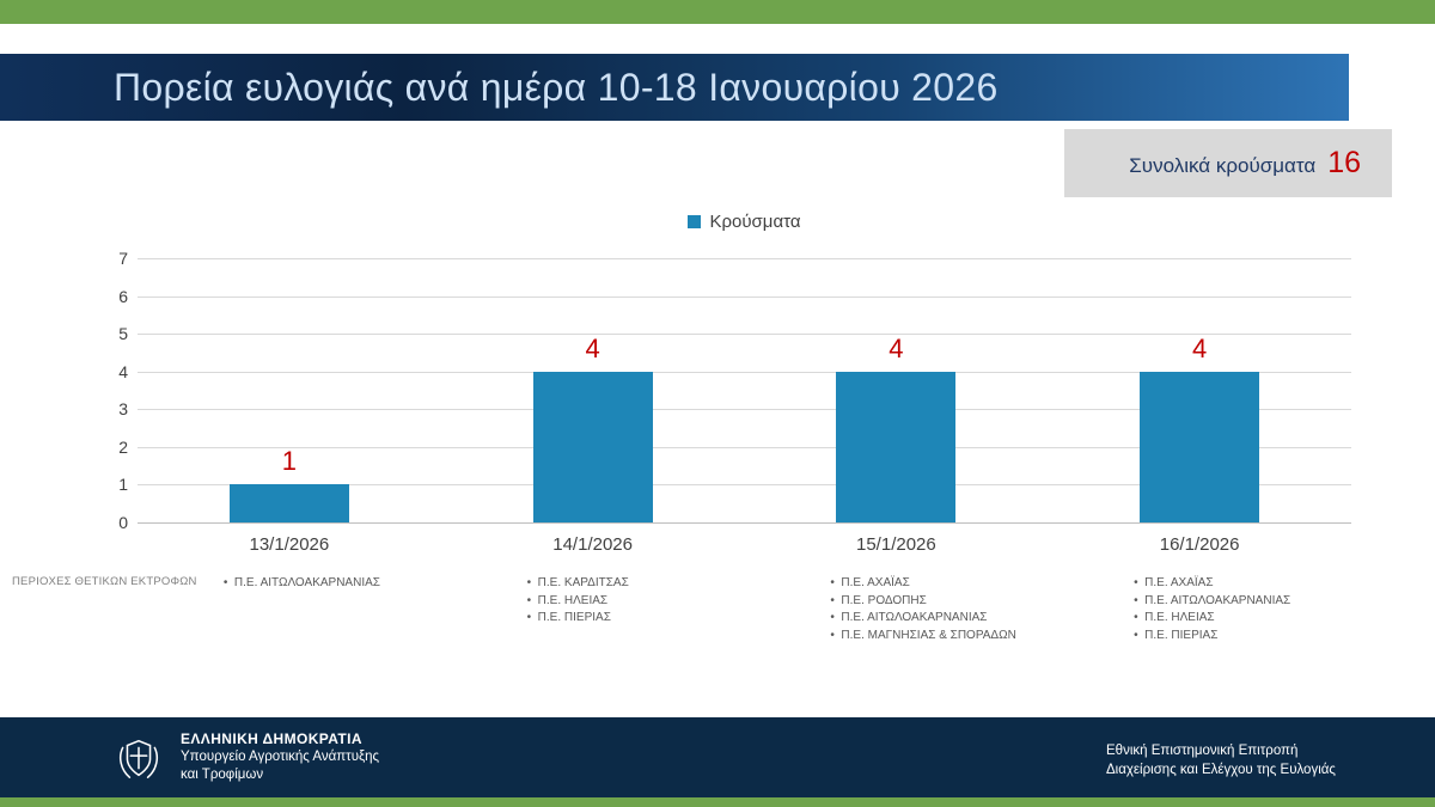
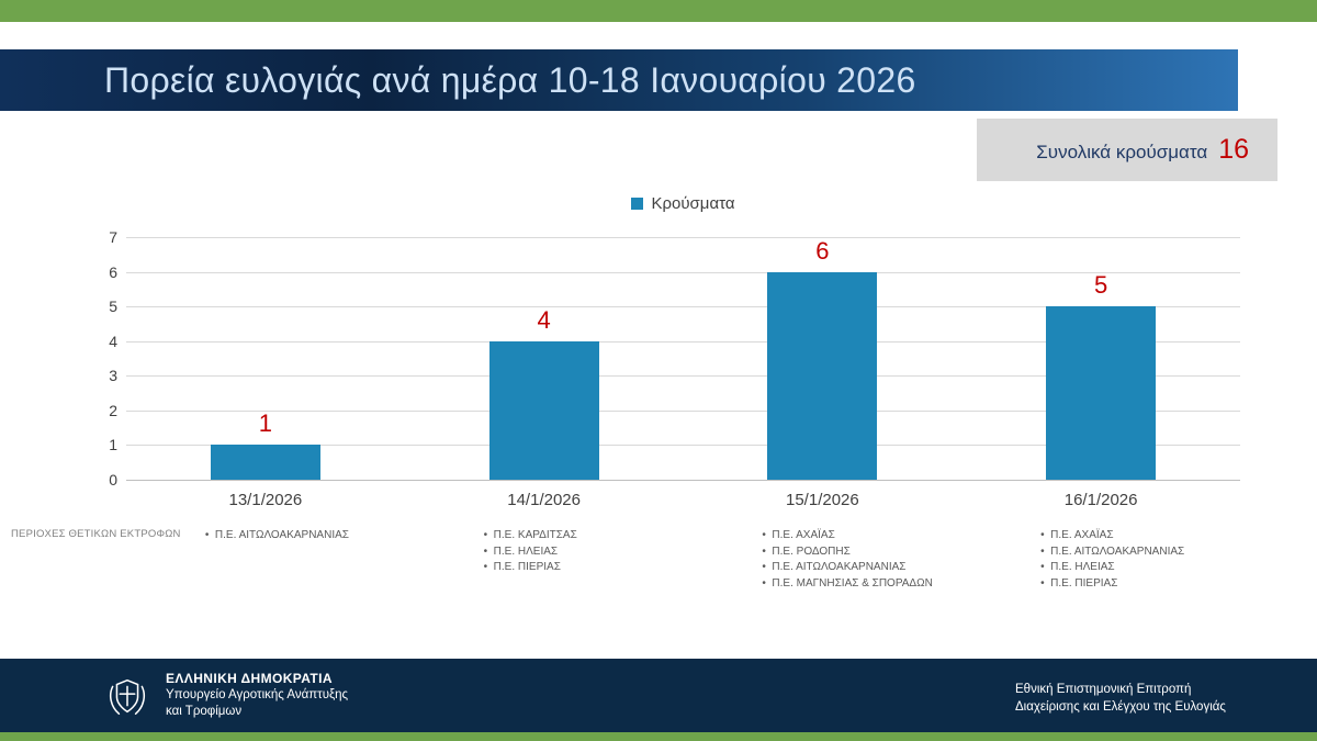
15/1/2026: 4 -> 6
16/1/2026: 4 -> 5
